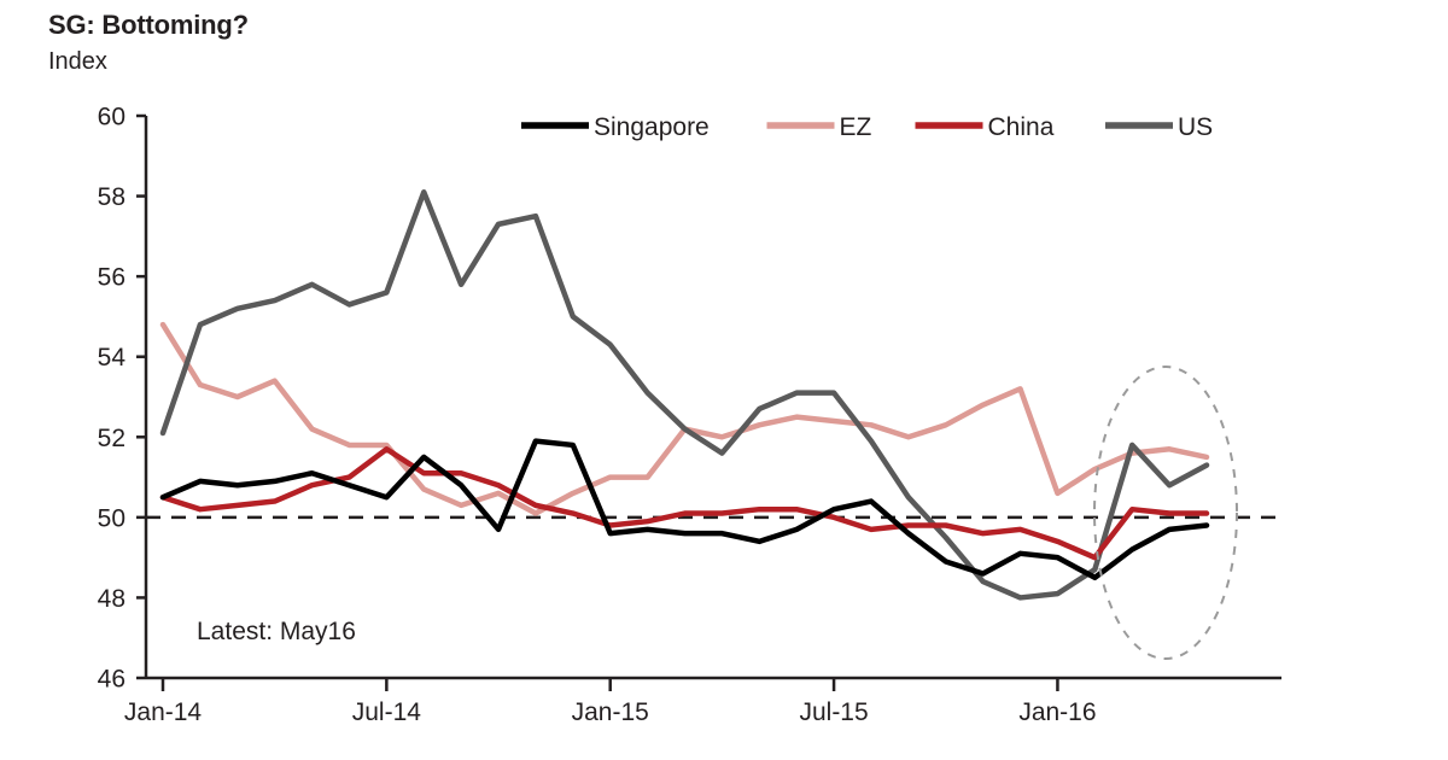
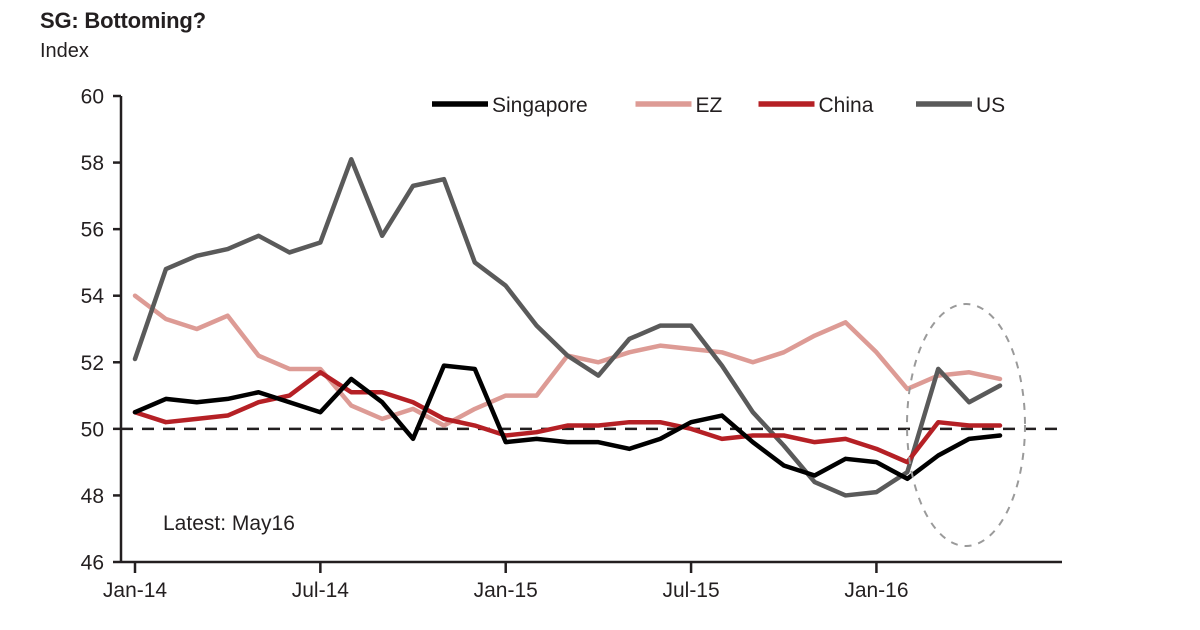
EZ/Jan-14: 54.8 -> 54.0
EZ/Jan-16: 50.6 -> 52.3
